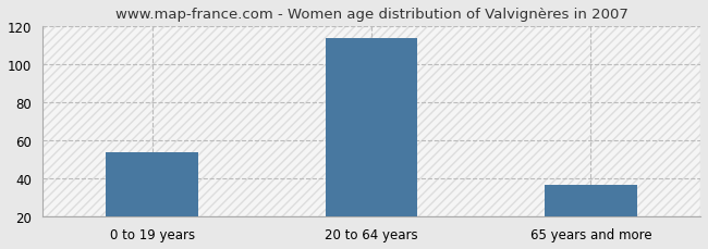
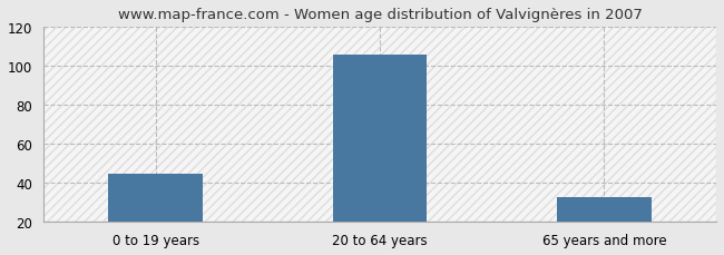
0 to 19 years: 54 -> 45
20 to 64 years: 114 -> 106
65 years and more: 37 -> 33
